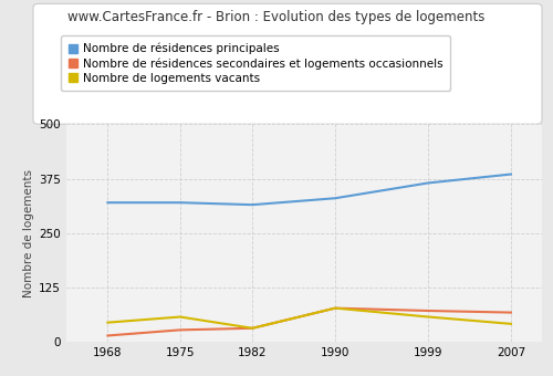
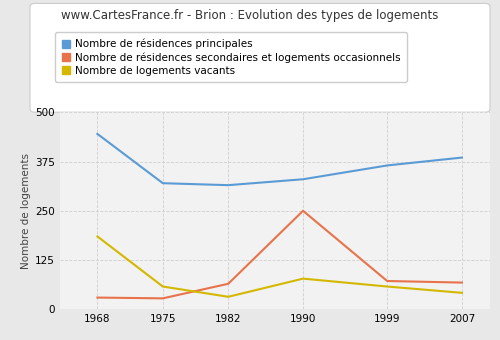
Nombre de résidences principales/1968: 320 -> 445
Nombre de résidences secondaires et logements occasionnels/1968: 15 -> 30
Nombre de logements vacants/1968: 45 -> 185
Nombre de résidences secondaires et logements occasionnels/1982: 32 -> 65
Nombre de résidences secondaires et logements occasionnels/1990: 78 -> 250
